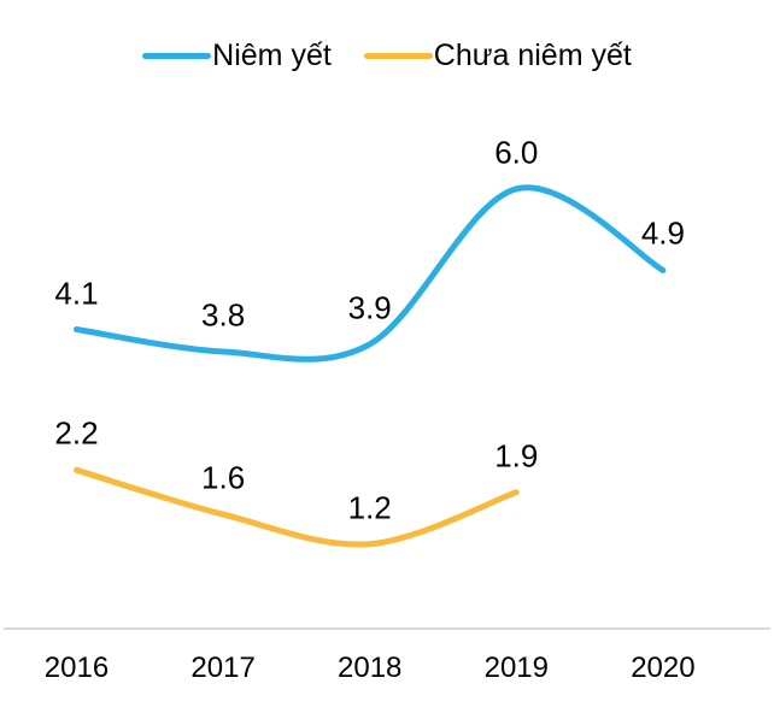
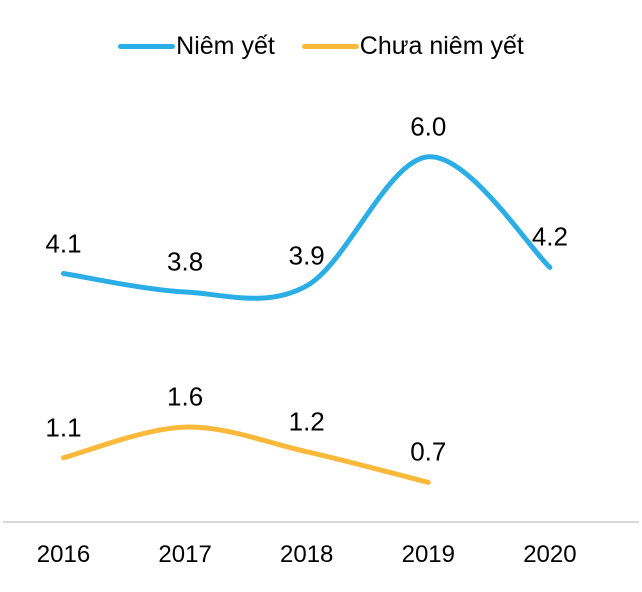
Chưa niêm yết/2016: 2.2 -> 1.1
Chưa niêm yết/2019: 1.9 -> 0.7
Niêm yết/2020: 4.9 -> 4.2
